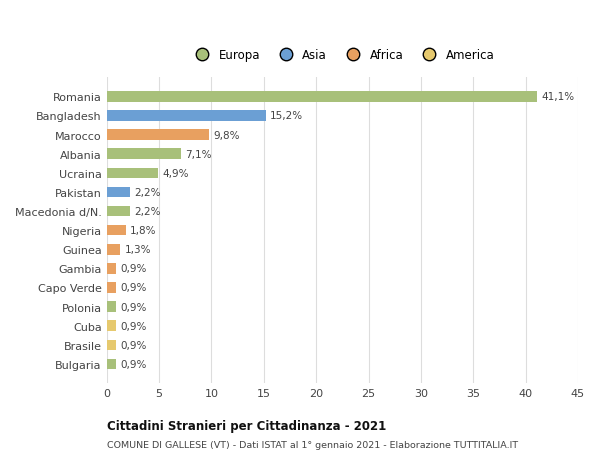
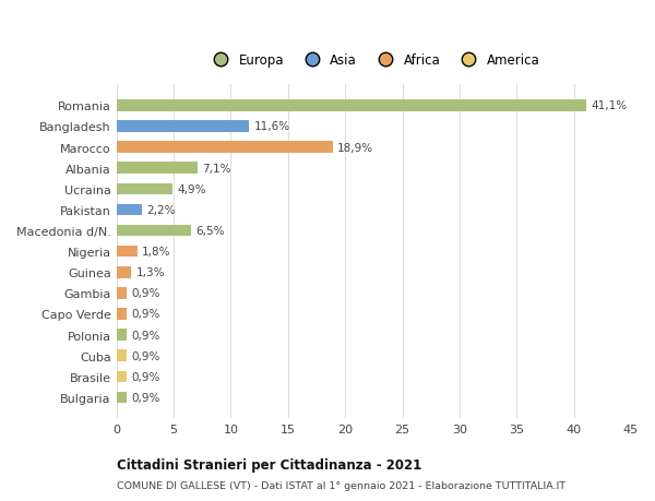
Bangladesh: 15,2% -> 11,6%
Marocco: 9,8% -> 18,9%
Macedonia d/N.: 2,2% -> 6,5%
